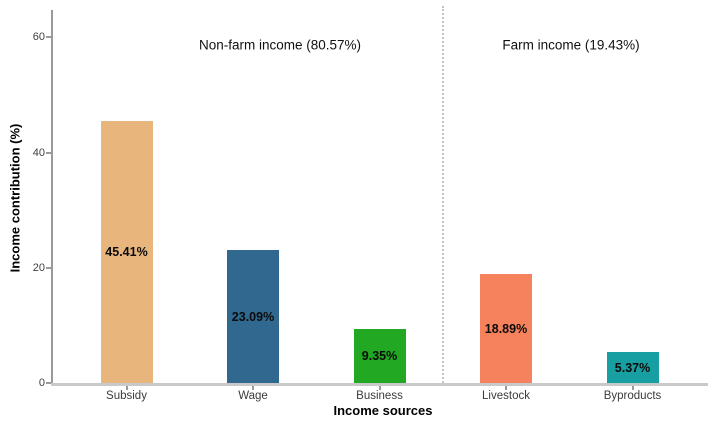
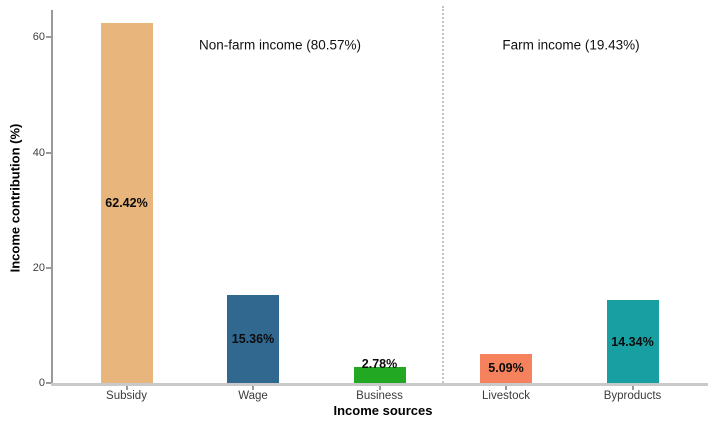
Subsidy: 45.41% -> 62.42%
Wage: 23.09% -> 15.36%
Business: 9.35% -> 2.78%
Livestock: 18.89% -> 5.09%
Byproducts: 5.37% -> 14.34%
